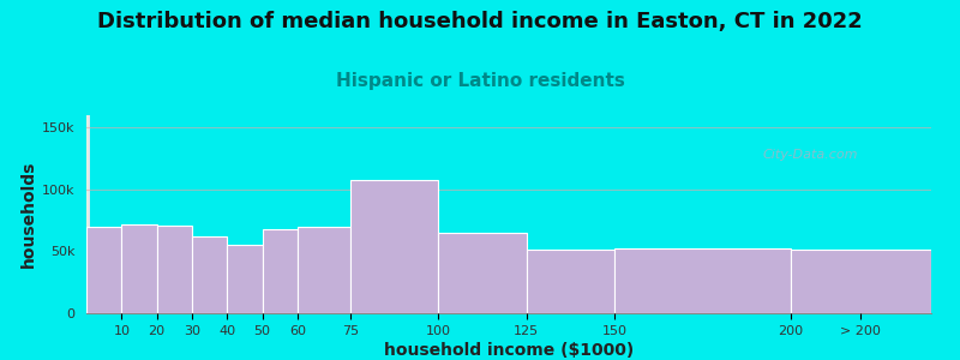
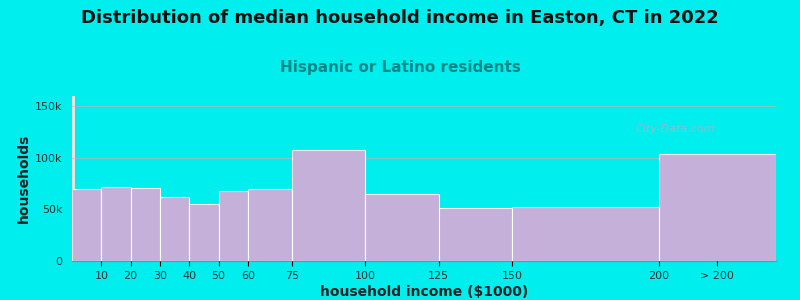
> 200: 51k -> 104k
